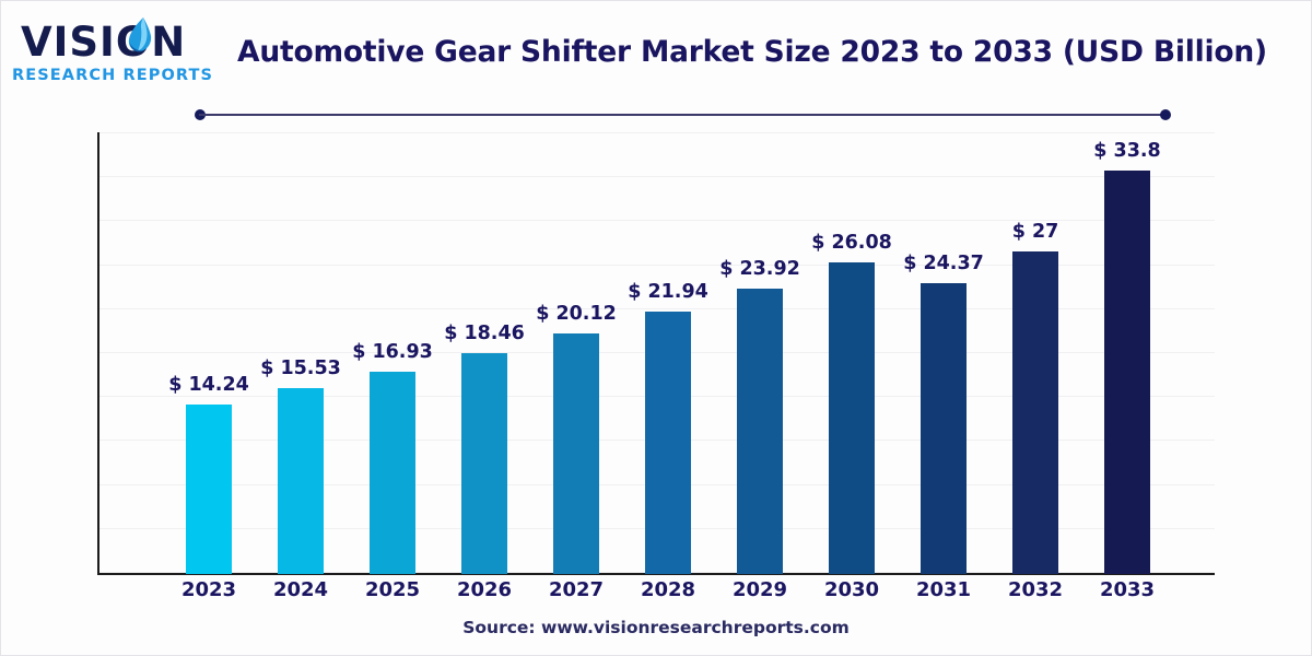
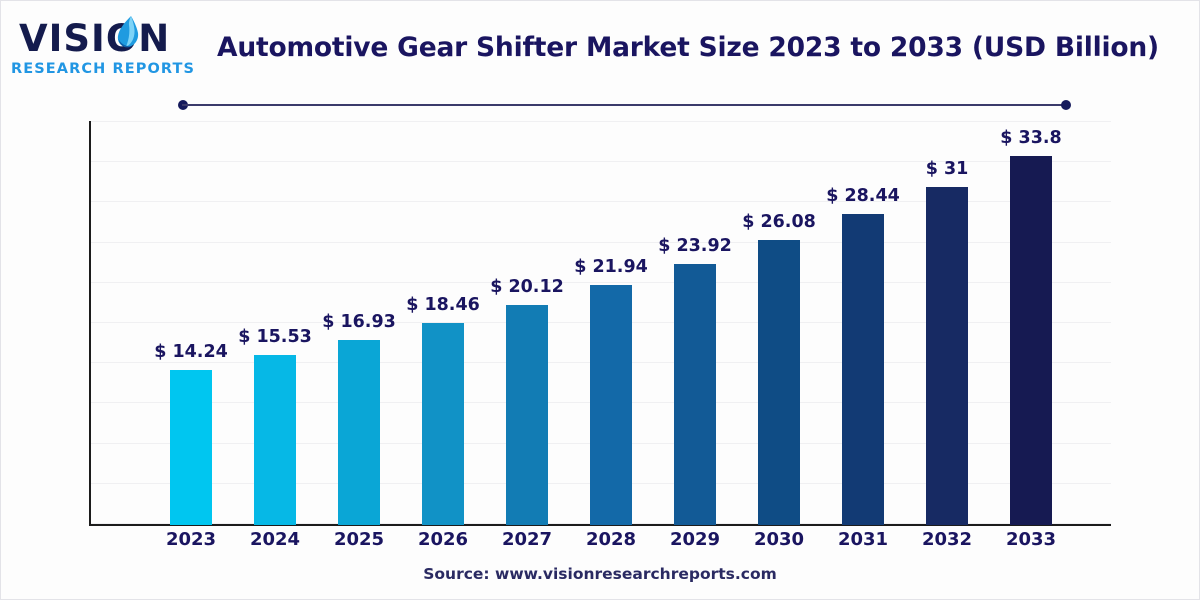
2031: 24.37 -> 28.44
2032: 27 -> 31
